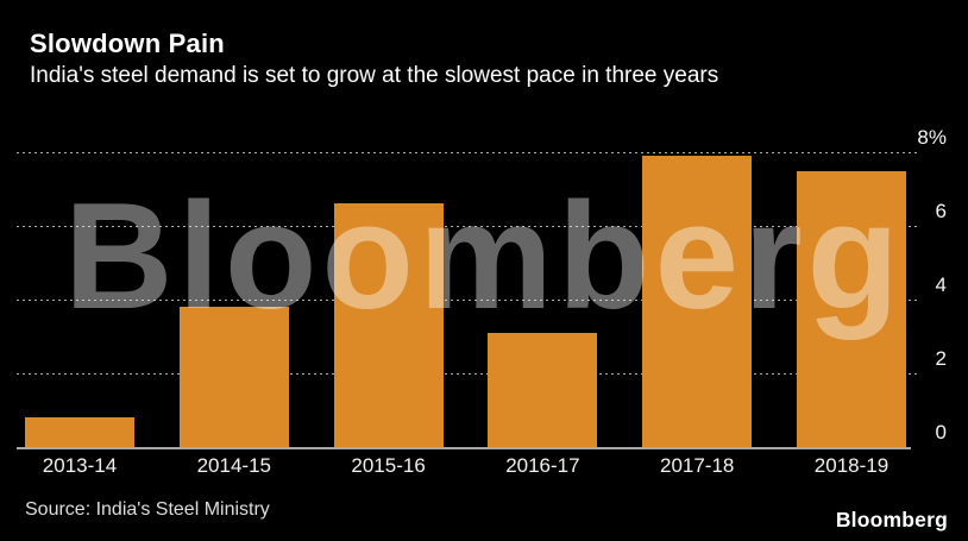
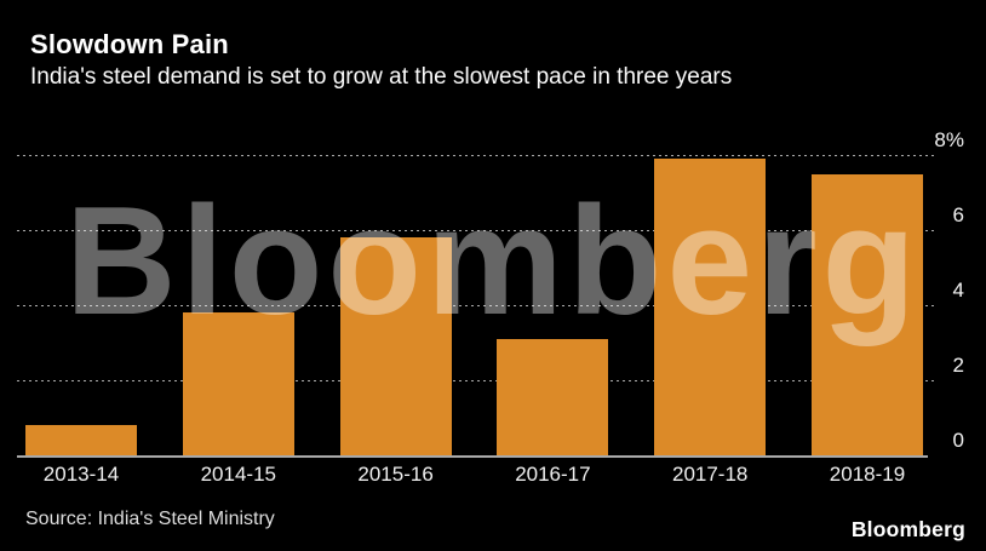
2015-16: 6.6% -> 5.8%
